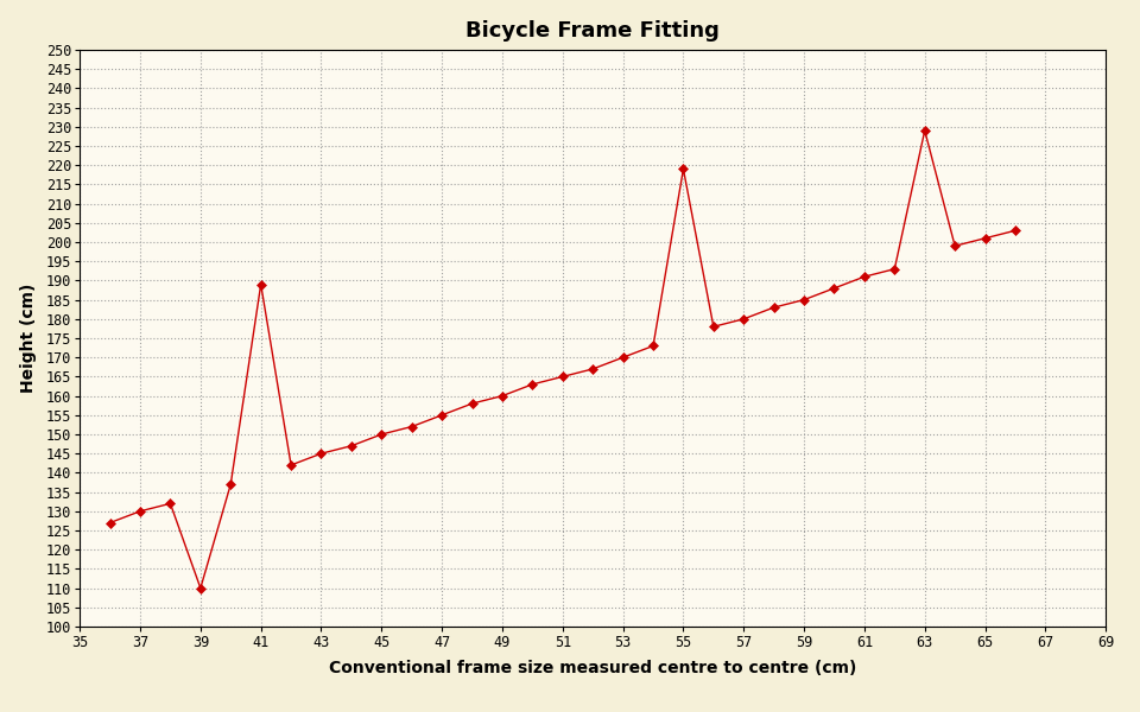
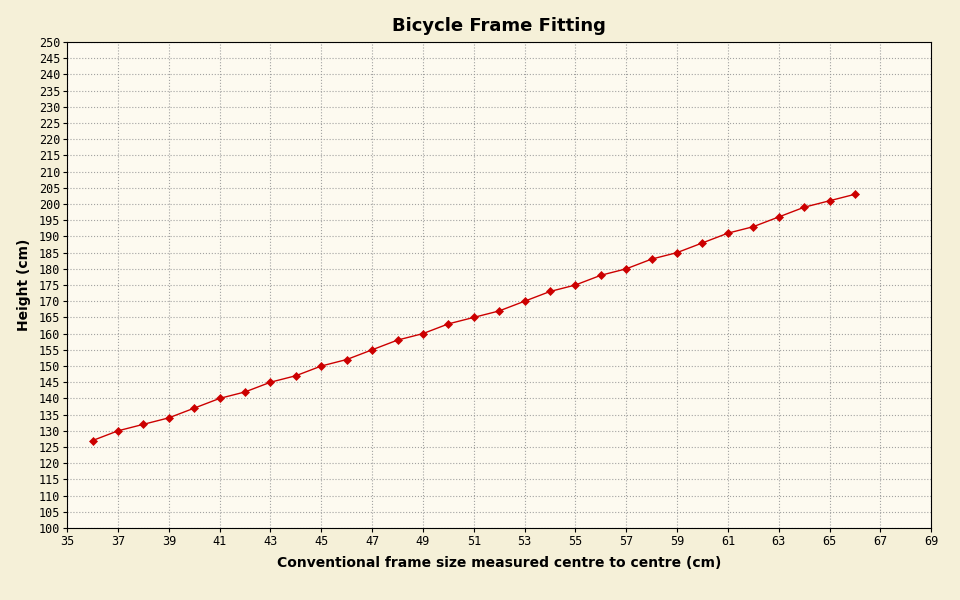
39: 110 -> 134
41: 189 -> 140
55: 219 -> 175
63: 229 -> 196
